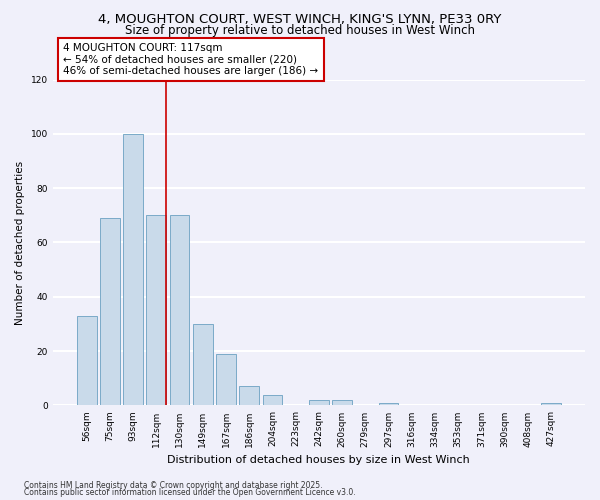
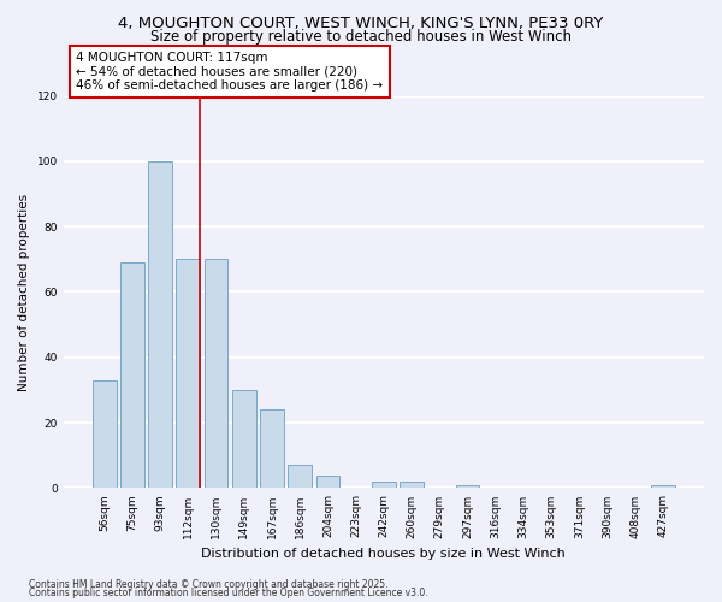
167sqm: 19 -> 24
